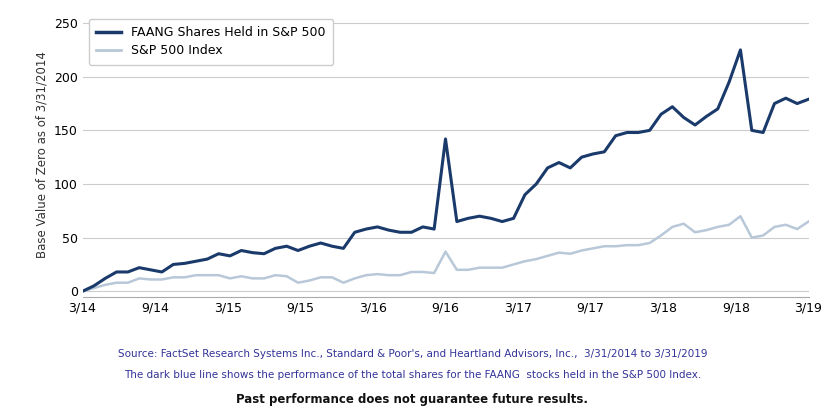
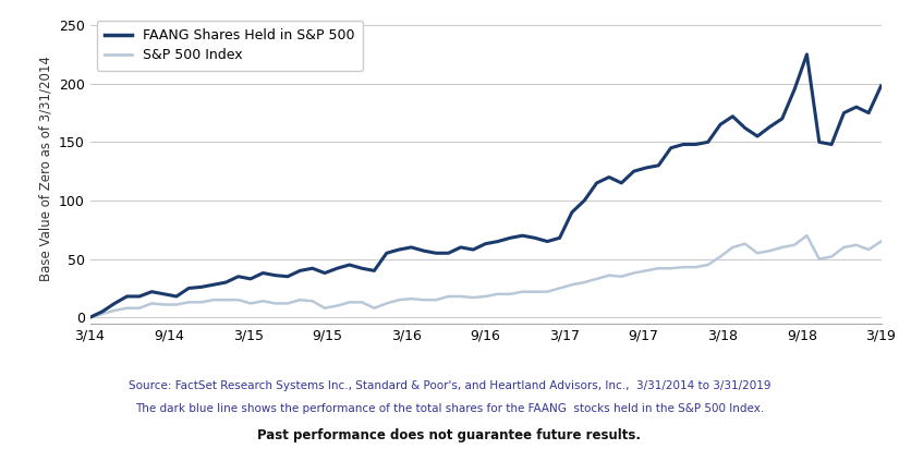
FAANG Shares Held in S&P 500/9/16: 142 -> 63
S&P 500 Index/9/16: 37 -> 18
FAANG Shares Held in S&P 500/3/19: 179 -> 198
